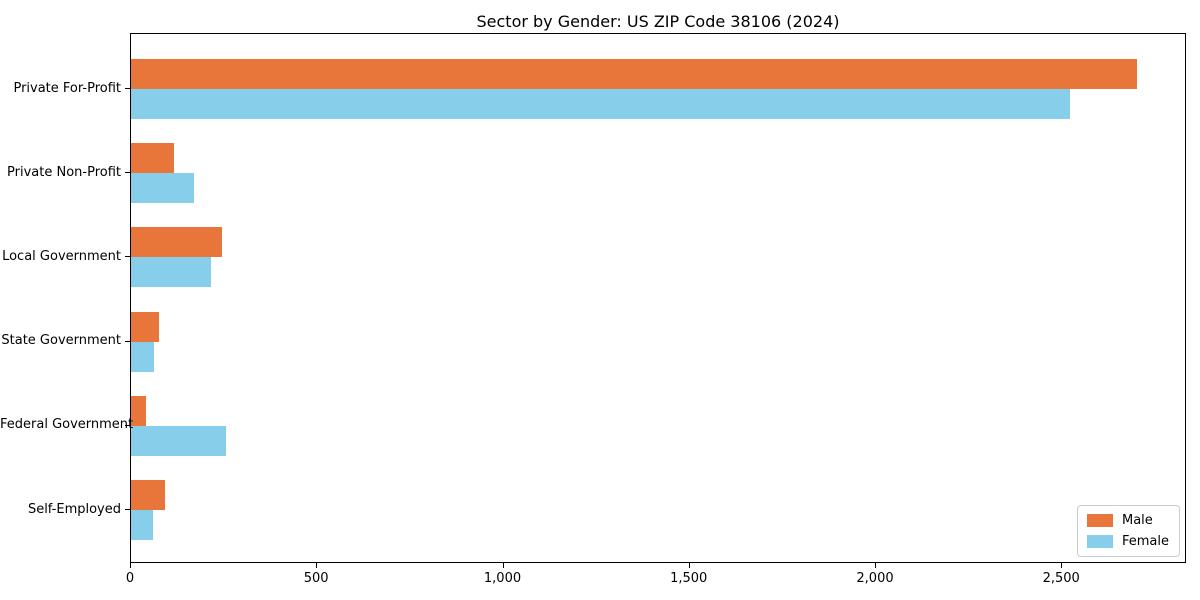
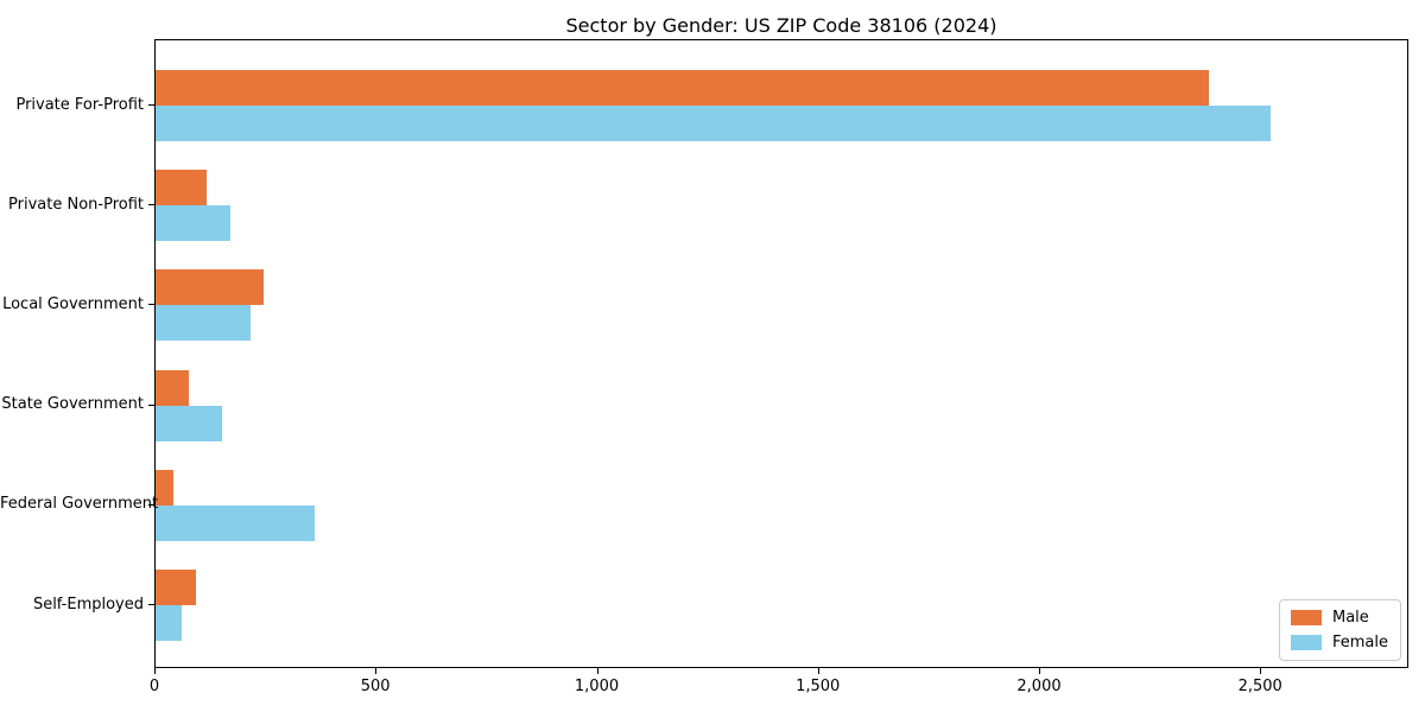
Male/Private For-Profit: 2700 -> 2380
Female/State Government: 60 -> 150
Female/Federal Government: 260 -> 360
